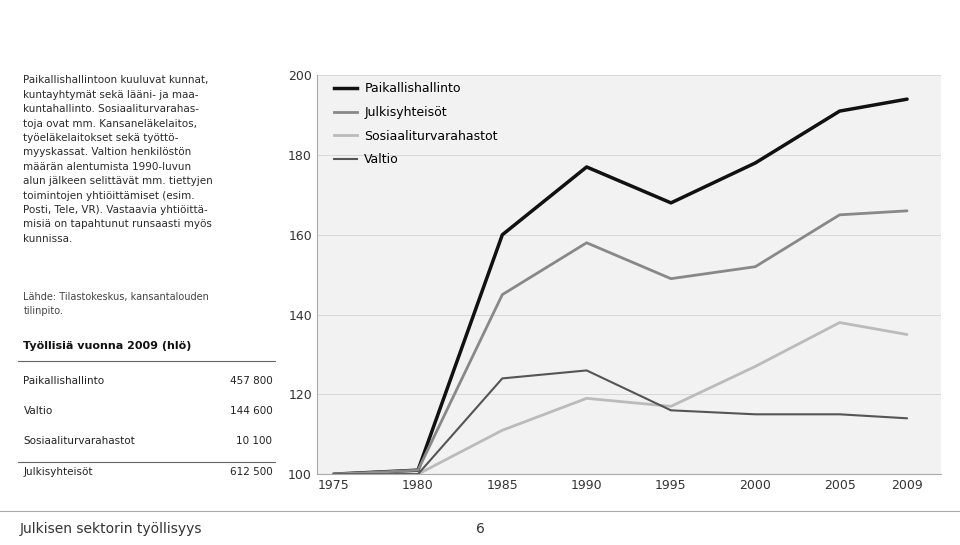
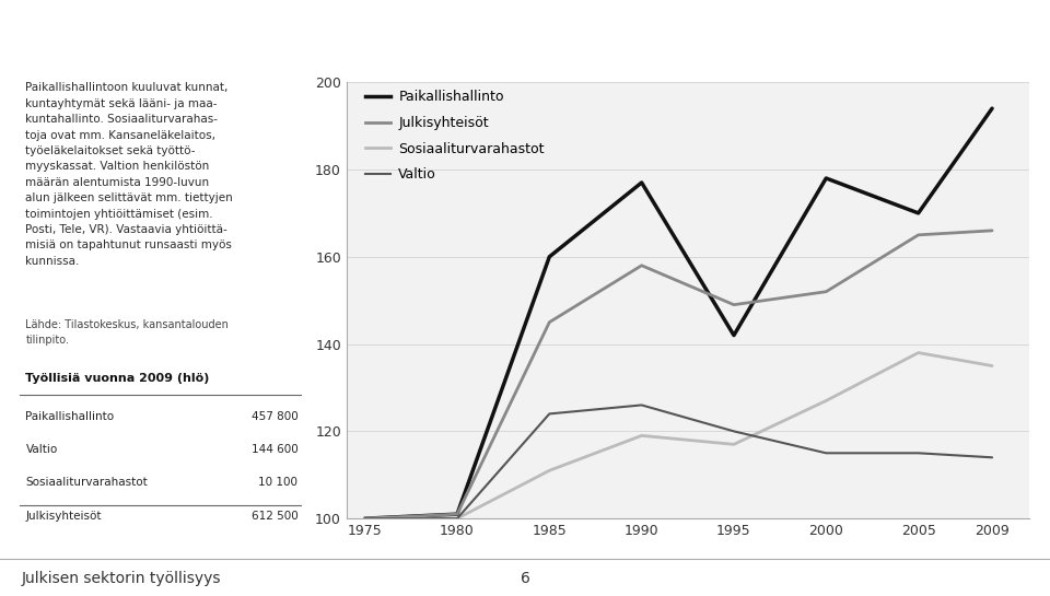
Paikallishallinto/1995: 168 -> 142
Valtio/1995: 116 -> 120
Paikallishallinto/2005: 191 -> 170
